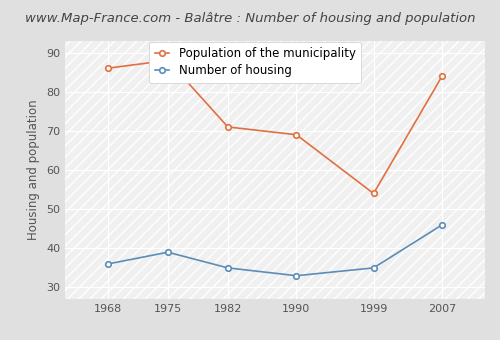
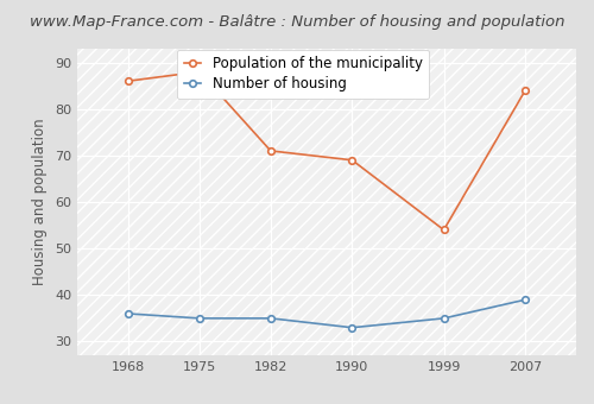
Number of housing/1975: 39 -> 35
Number of housing/2007: 46 -> 39
